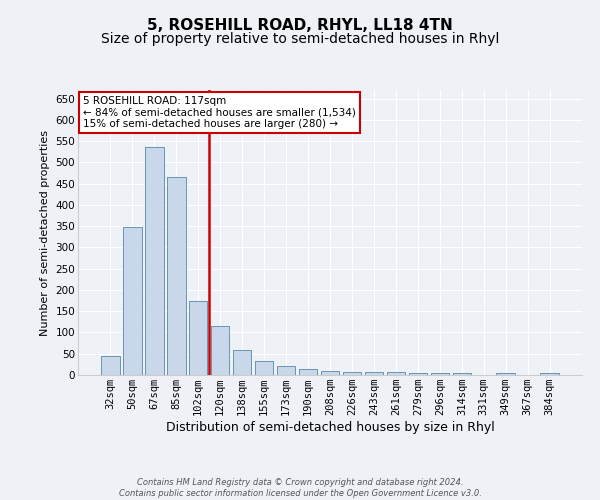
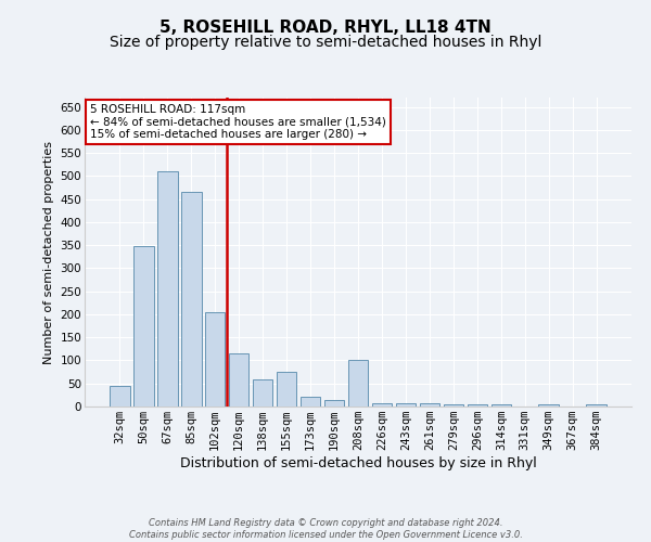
67sqm: 535 -> 510
102sqm: 175 -> 205
155sqm: 33 -> 75
208sqm: 10 -> 100
